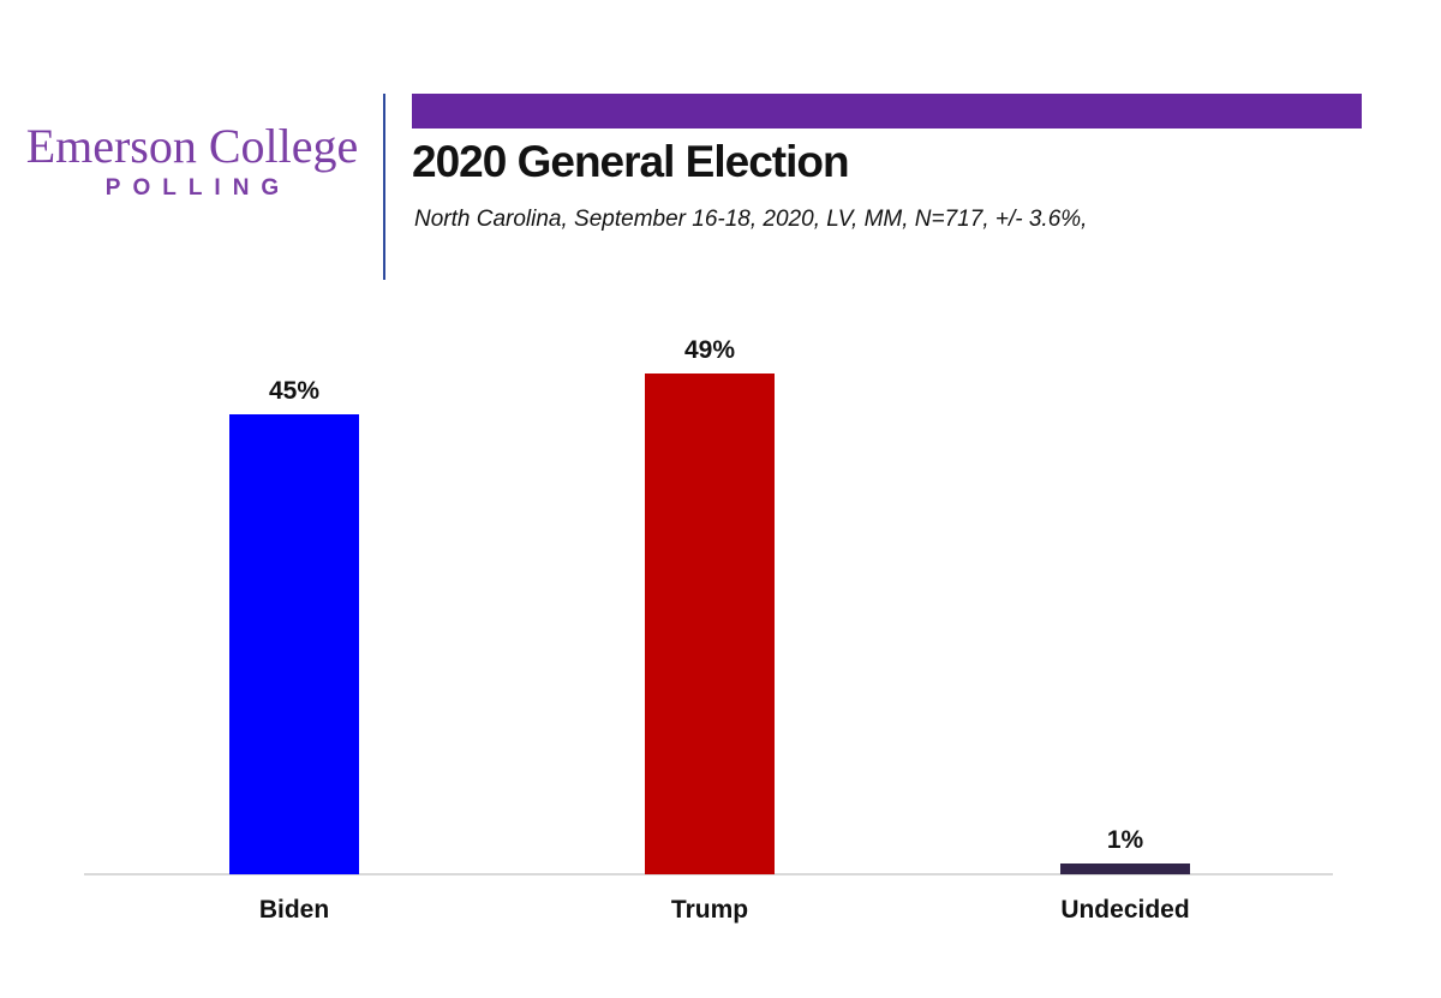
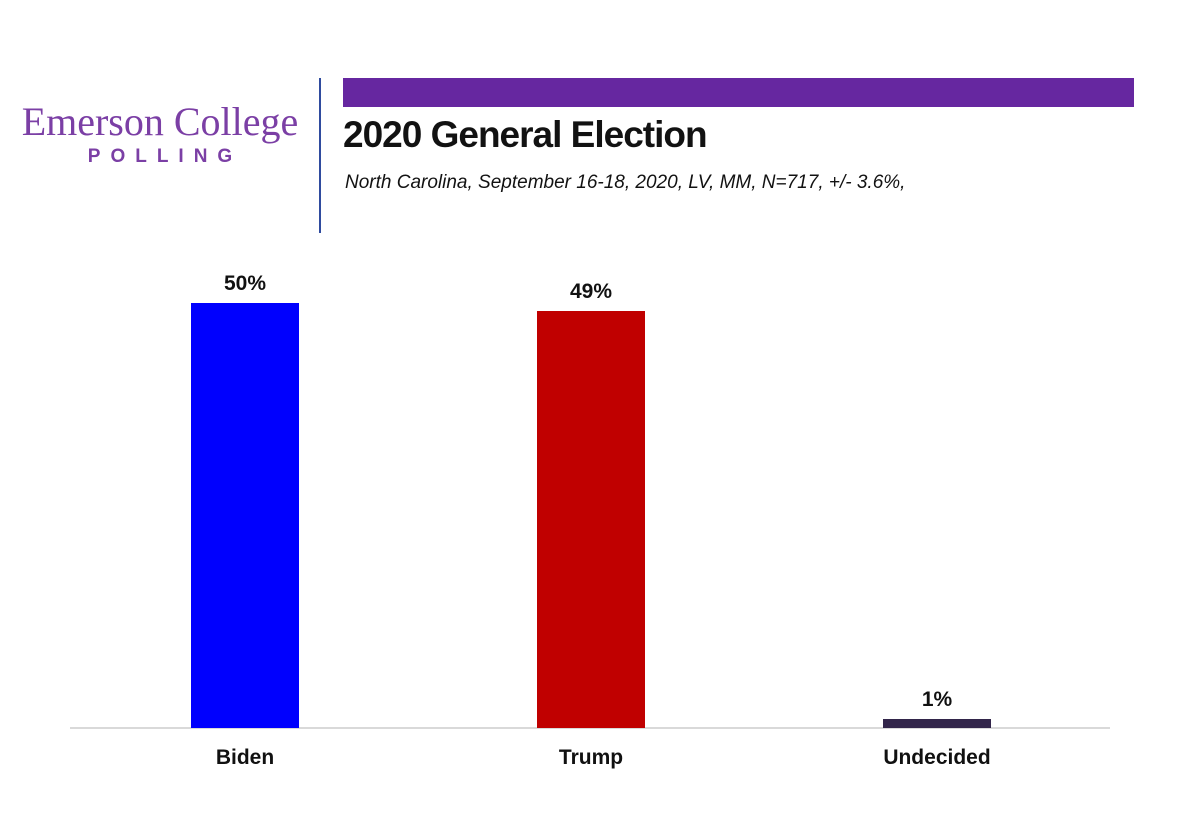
Biden: 45% -> 50%
